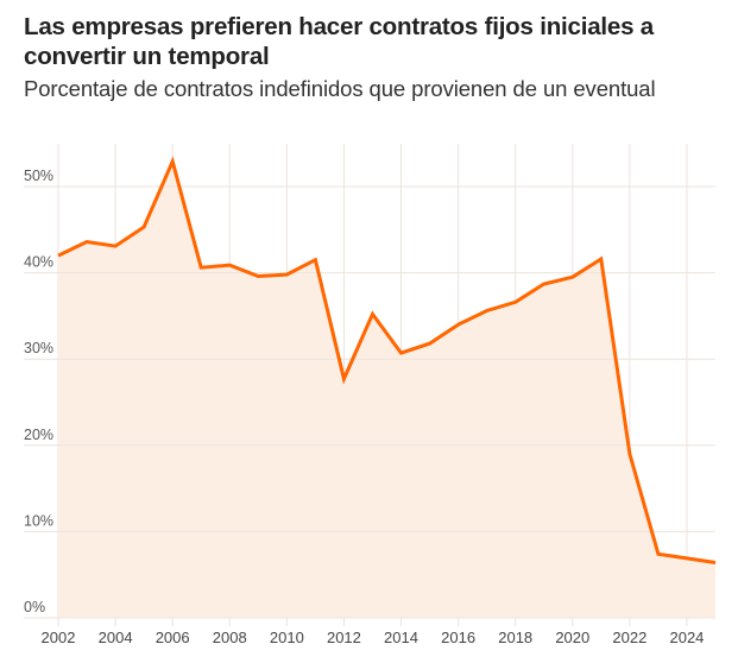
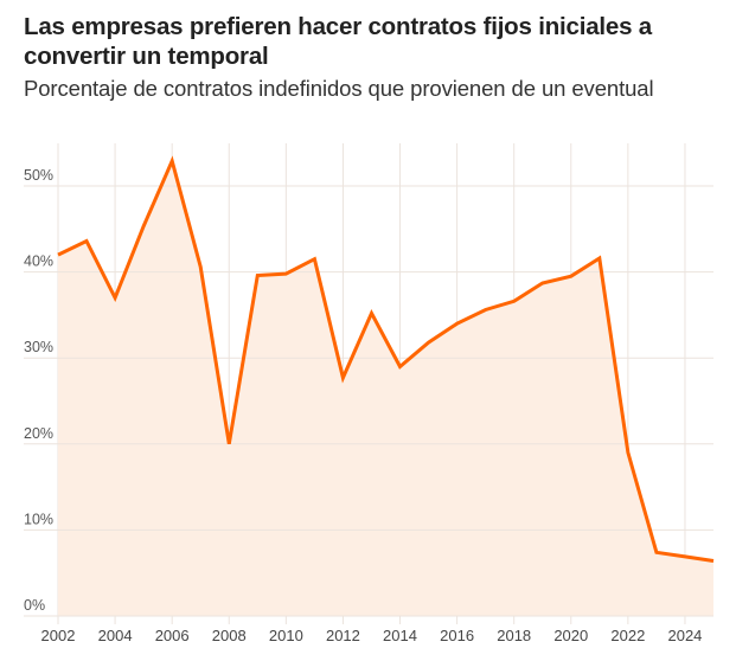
2004: 43% -> 37%
2008: 41% -> 20%
2014: 31% -> 29%
